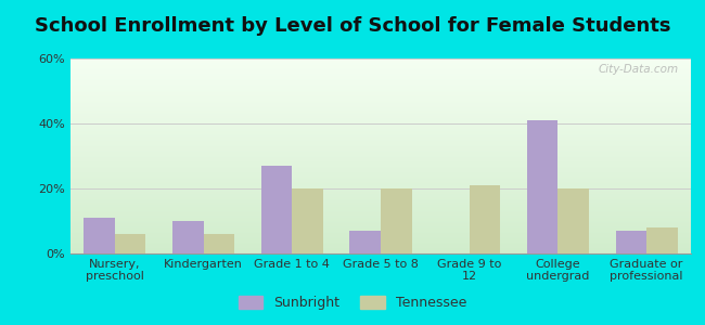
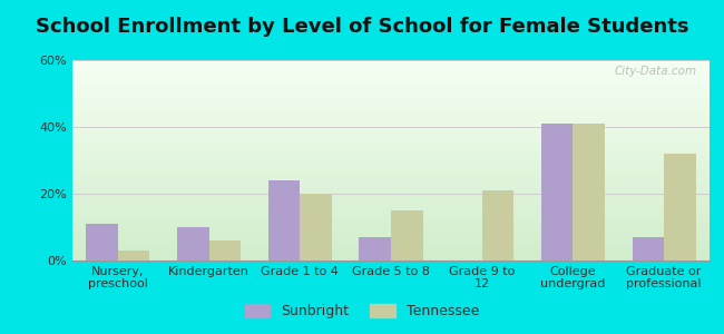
Tennessee/Nursery, preschool: 6% -> 3%
Sunbright/Grade 1 to 4: 27% -> 24%
Tennessee/Grade 5 to 8: 20% -> 15%
Tennessee/College undergrad: 20% -> 41%
Tennessee/Graduate or professional: 8% -> 32%
